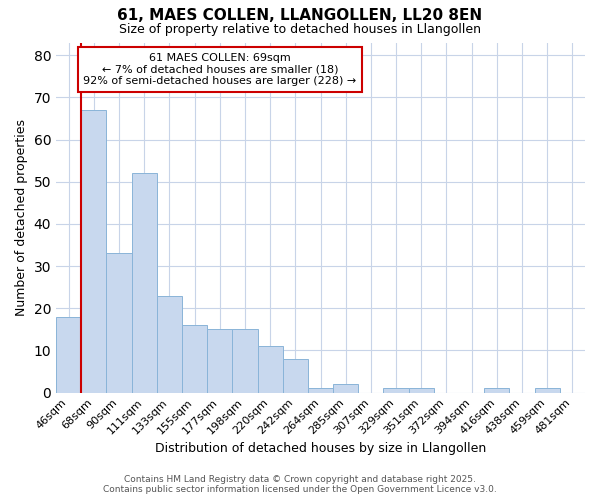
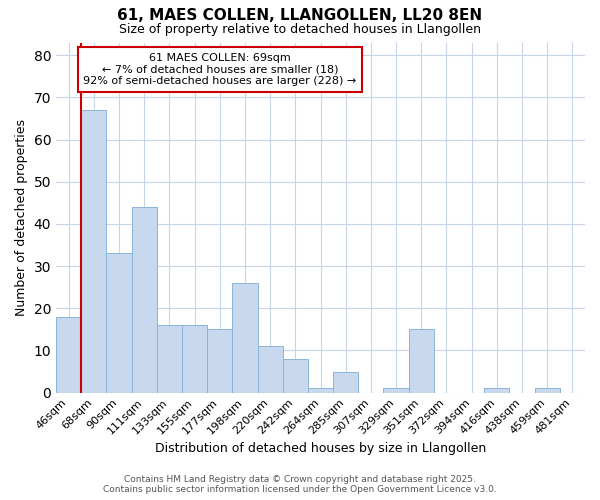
111sqm: 52 -> 44
133sqm: 23 -> 16
198sqm: 15 -> 26
285sqm: 2 -> 5
351sqm: 1 -> 15
